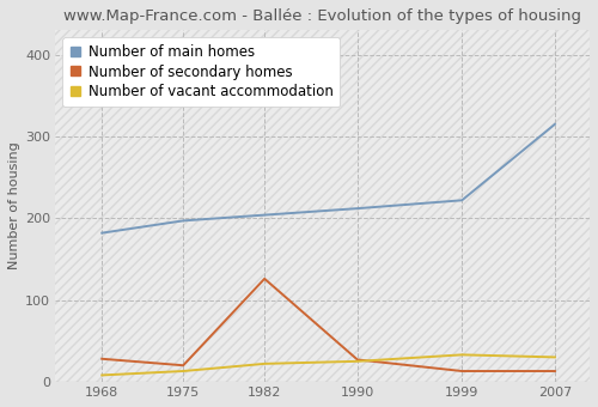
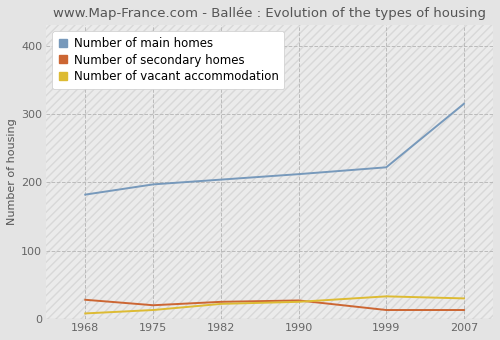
Number of secondary homes/1982: 126 -> 25
